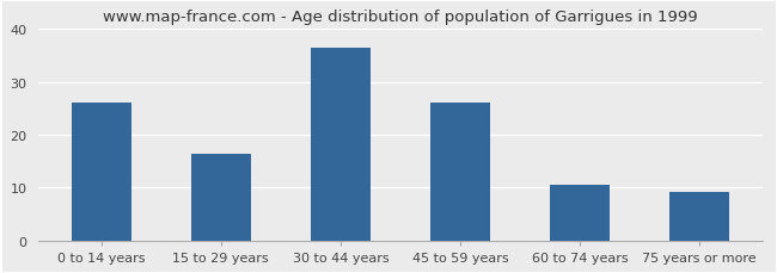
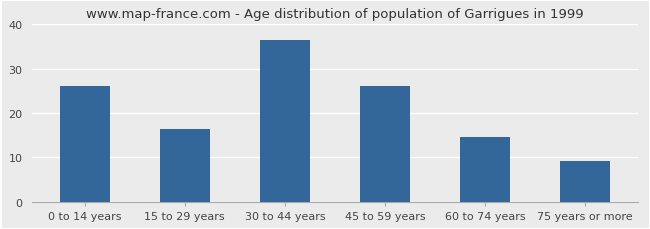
60 to 74 years: 10.5 -> 14.5
